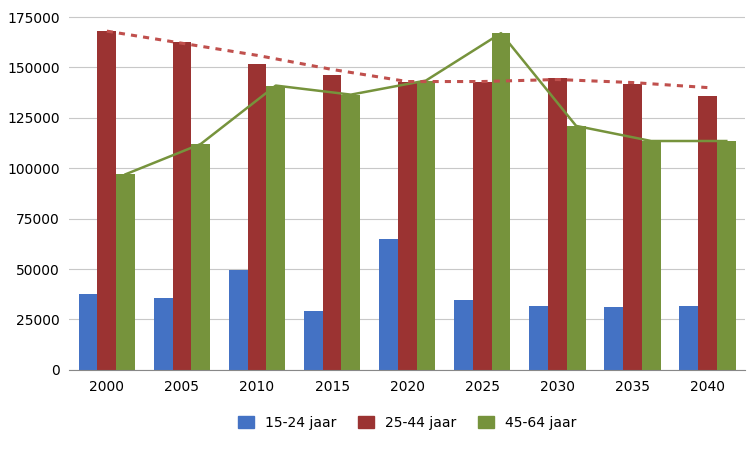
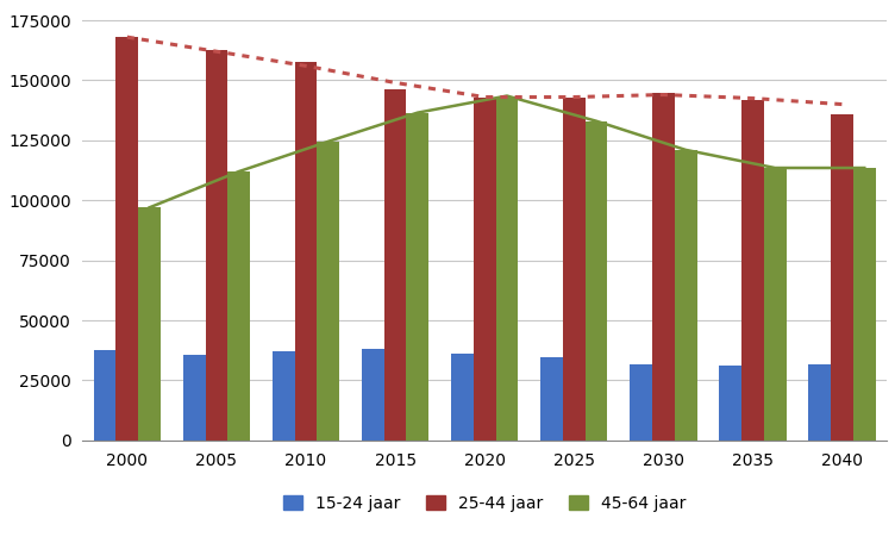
15-24 jaar/2010: 49500 -> 37000
25-44 jaar/2010: 151500 -> 157500
45-64 jaar/2010: 141000 -> 124500
15-24 jaar/2015: 29000 -> 38000
15-24 jaar/2020: 65000 -> 36000
45-64 jaar/2025: 167000 -> 133000
